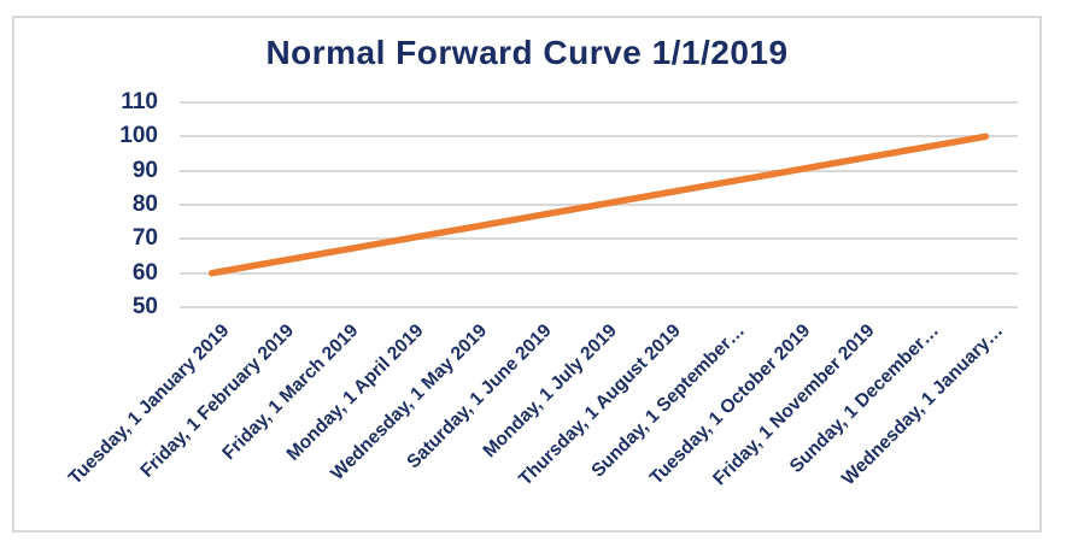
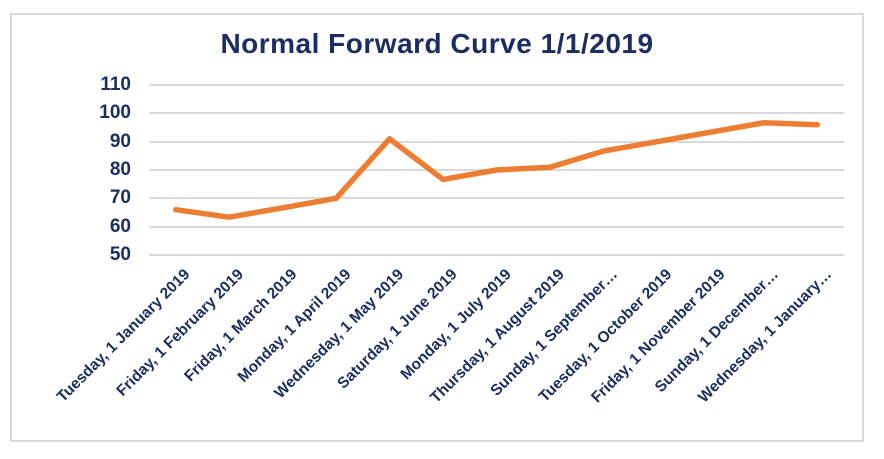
Tuesday, 1 January 2019: 60 -> 66
Wednesday, 1 May 2019: 73 -> 91
Thursday, 1 August 2019: 83 -> 81
Wednesday, 1 January…: 100 -> 96
